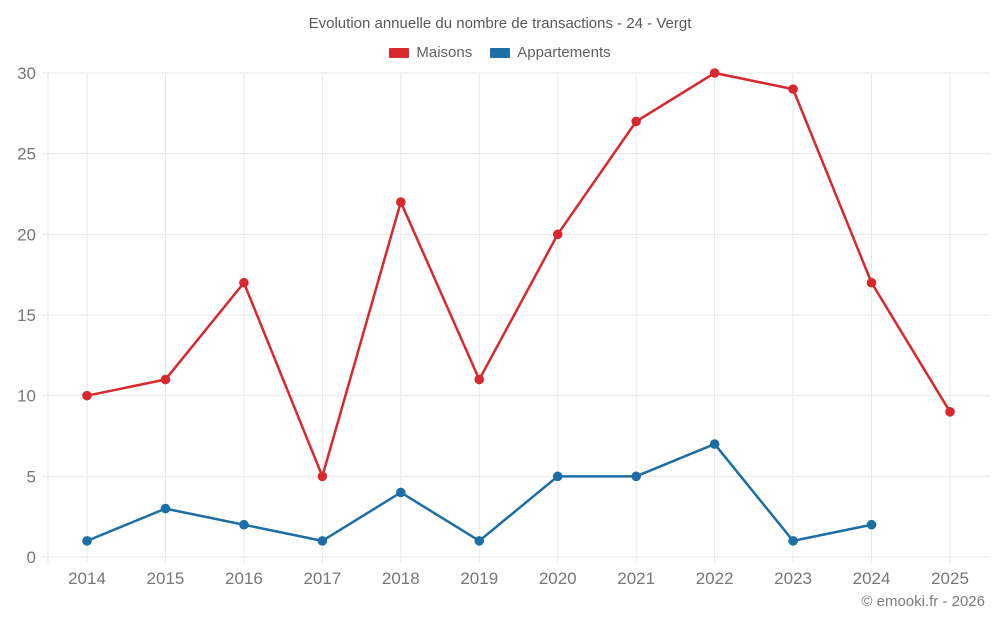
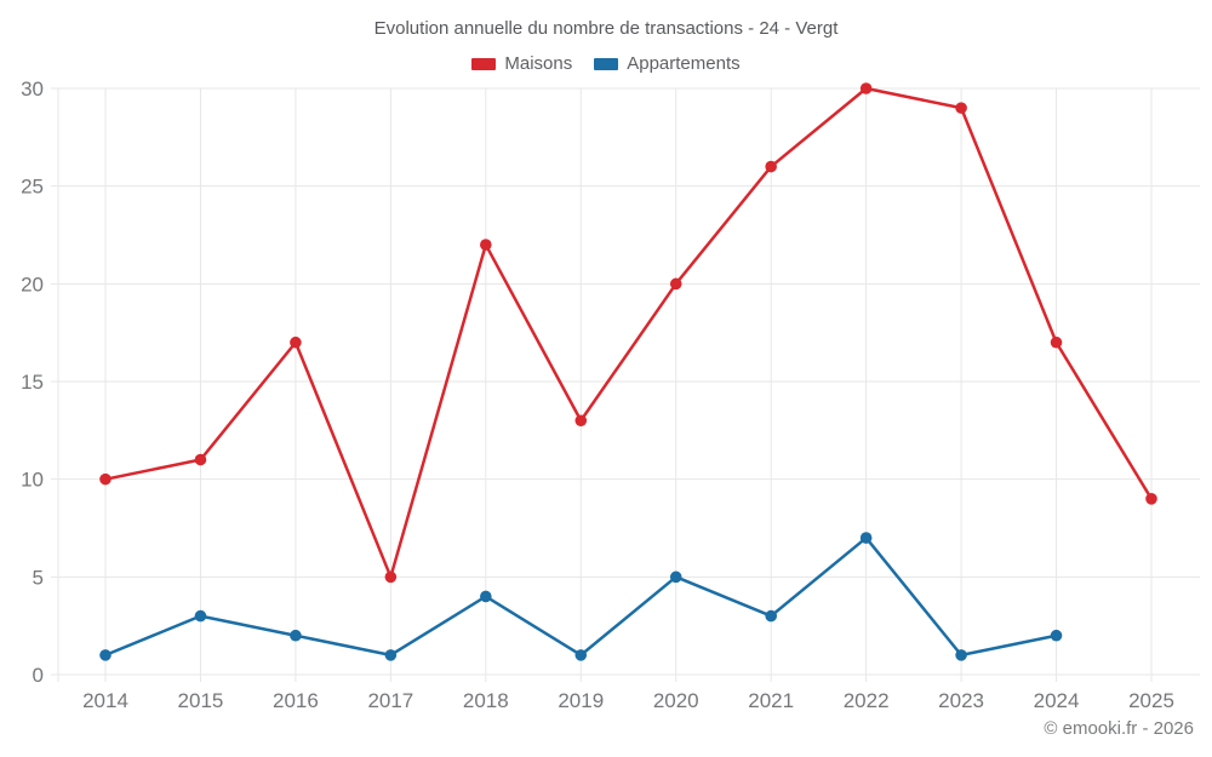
Maisons/2019: 11 -> 13
Maisons/2021: 27 -> 26
Appartements/2021: 5 -> 3
